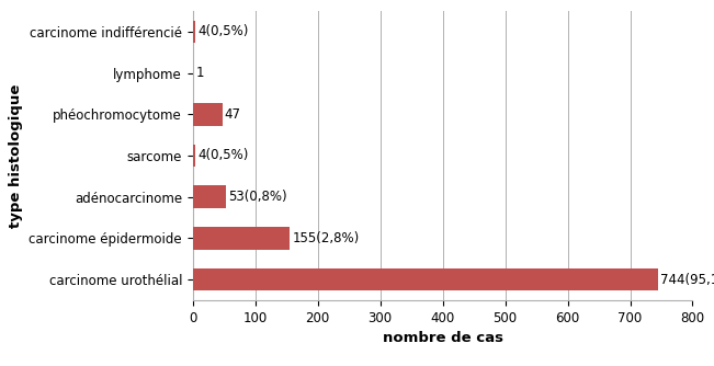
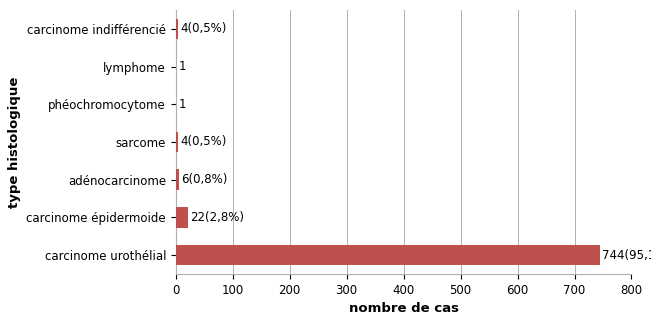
phéochromocytome: 47 -> 1
adénocarcinome: 53 -> 6
carcinome épidermoide: 155 -> 22
